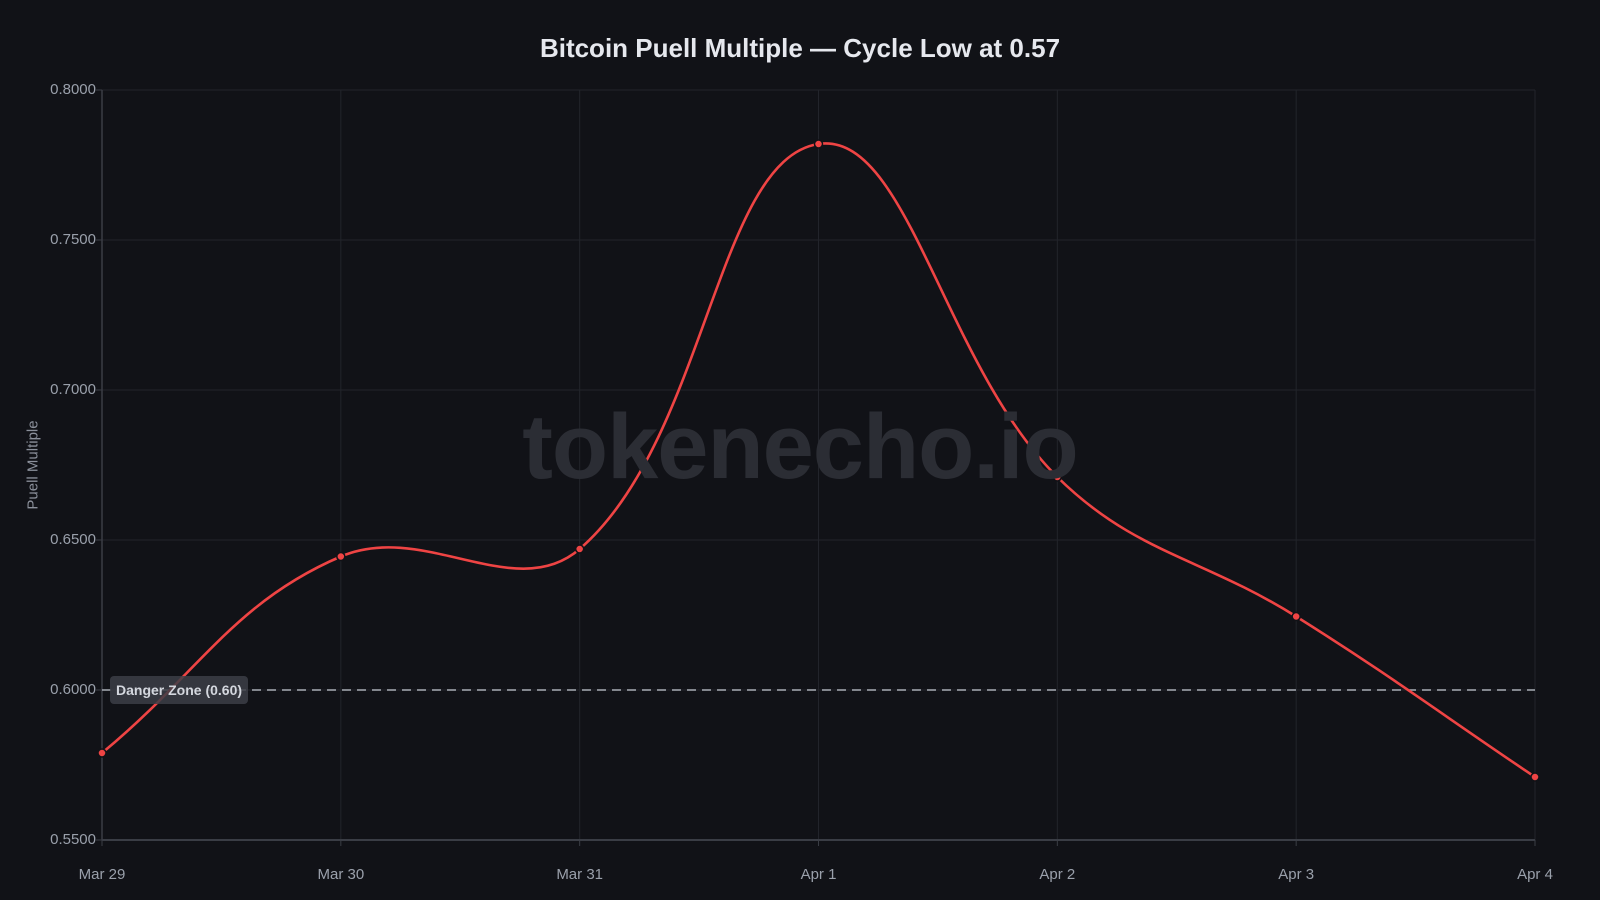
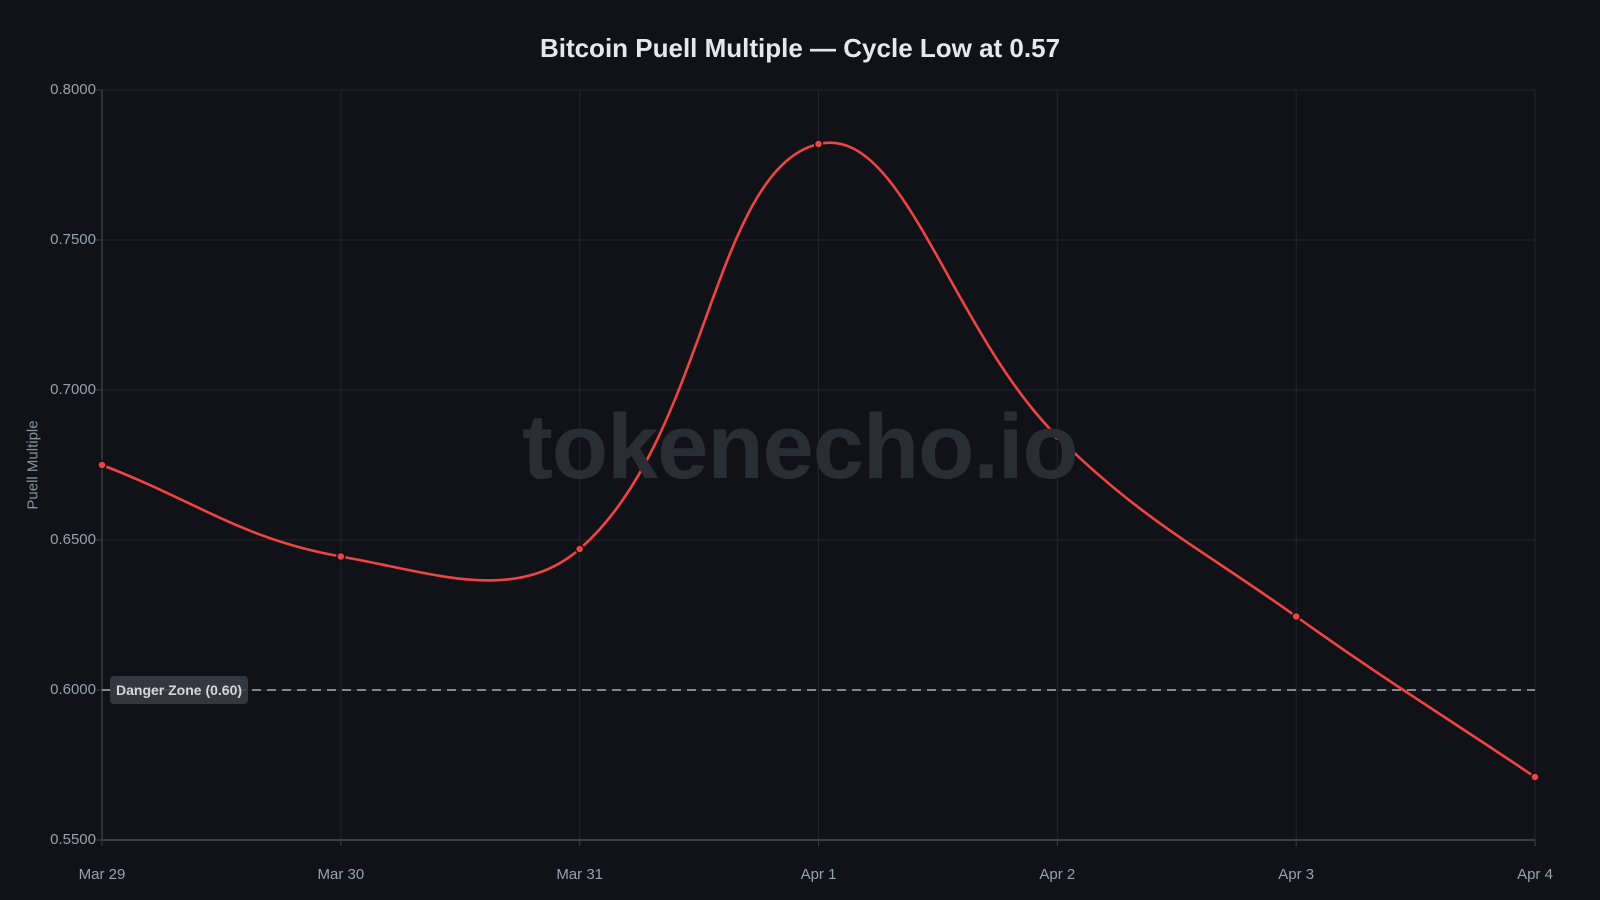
Mar 29: 0.579 -> 0.675
Apr 2: 0.671 -> 0.684
